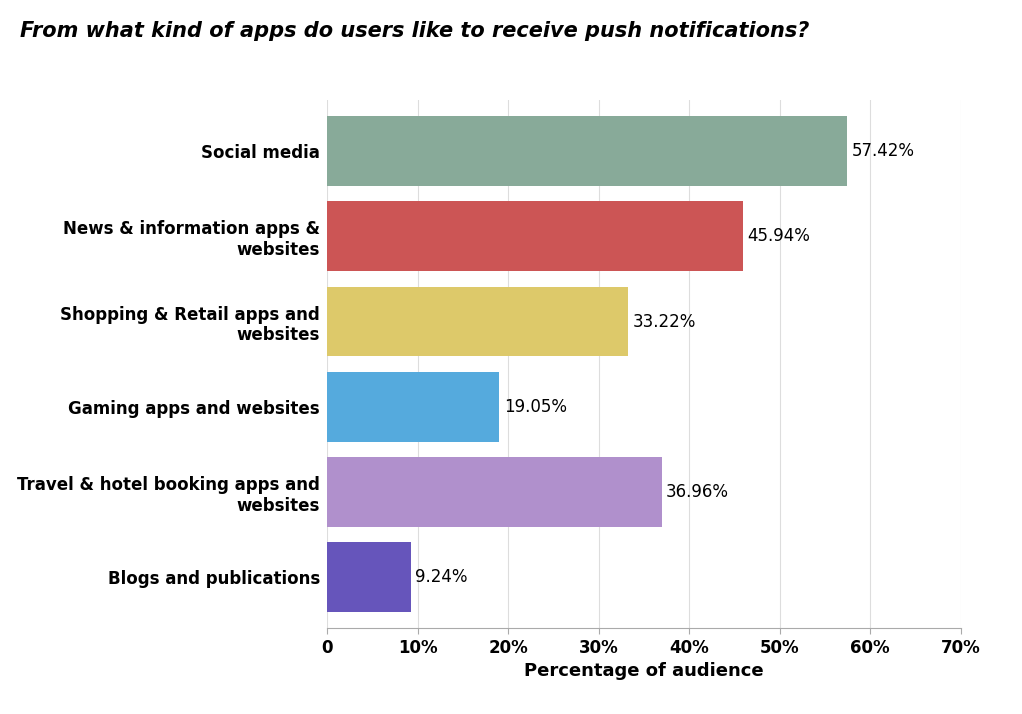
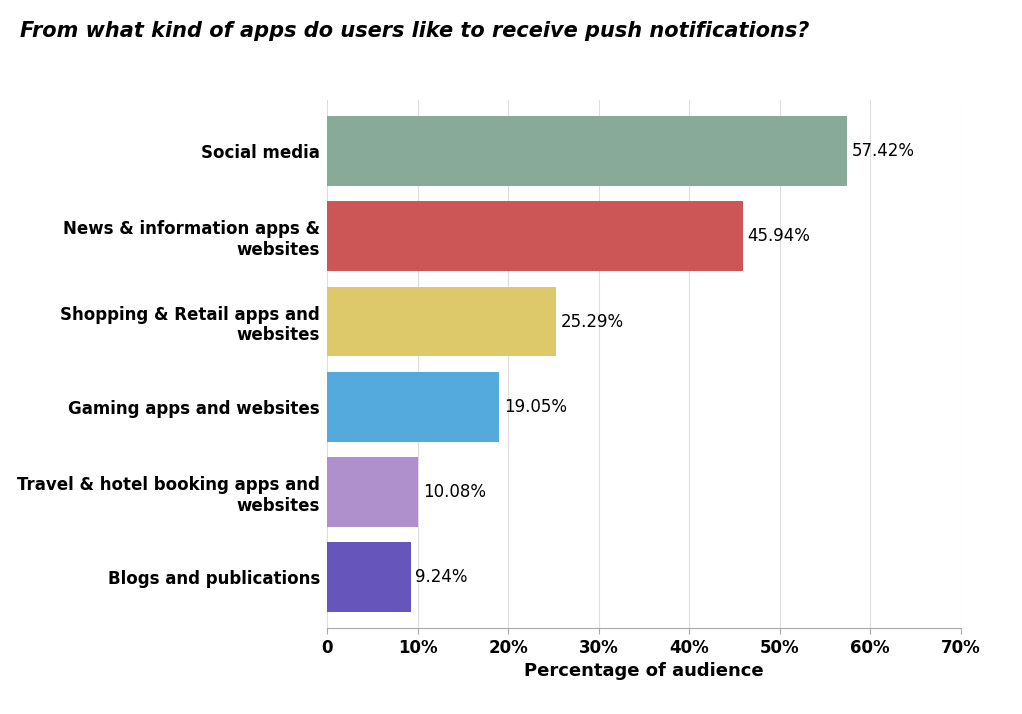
Shopping & Retail apps and websites: 33.22% -> 25.29%
Travel & hotel booking apps and websites: 36.96% -> 10.08%
